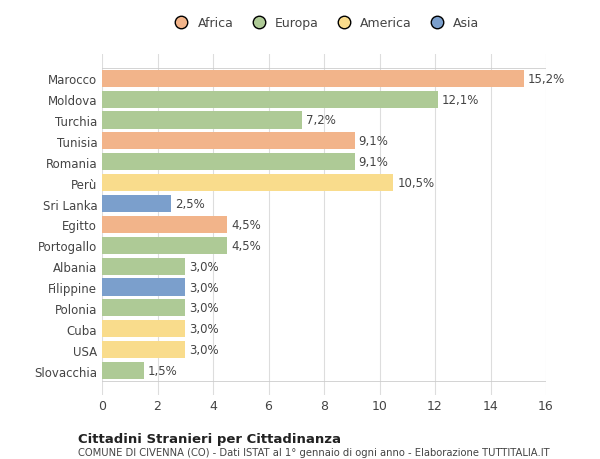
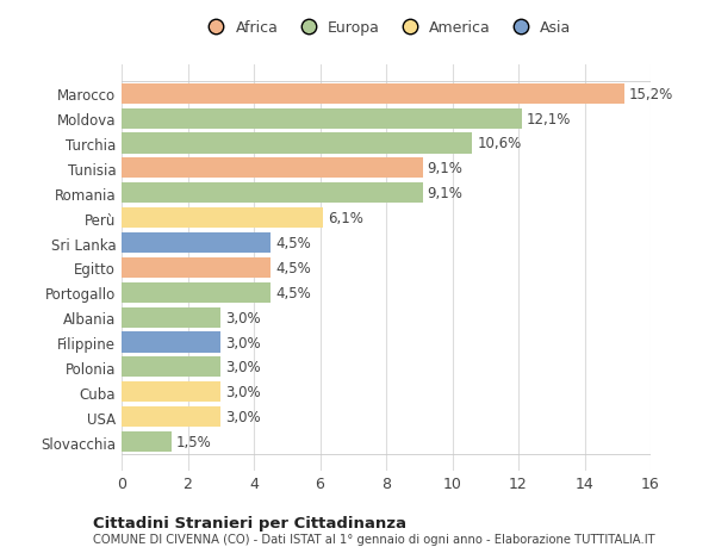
Turchia: 7,2% -> 10,6%
Perù: 10,5% -> 6,1%
Sri Lanka: 2,5% -> 4,5%
